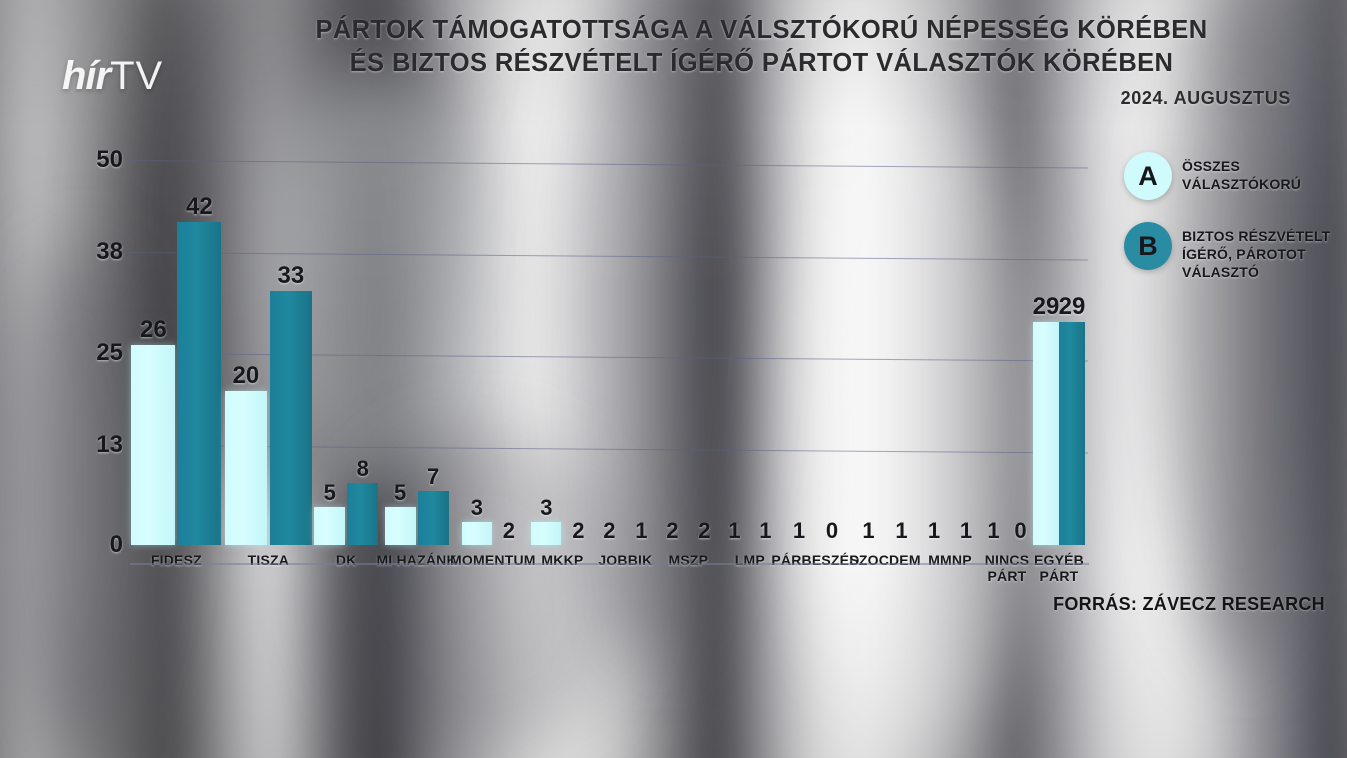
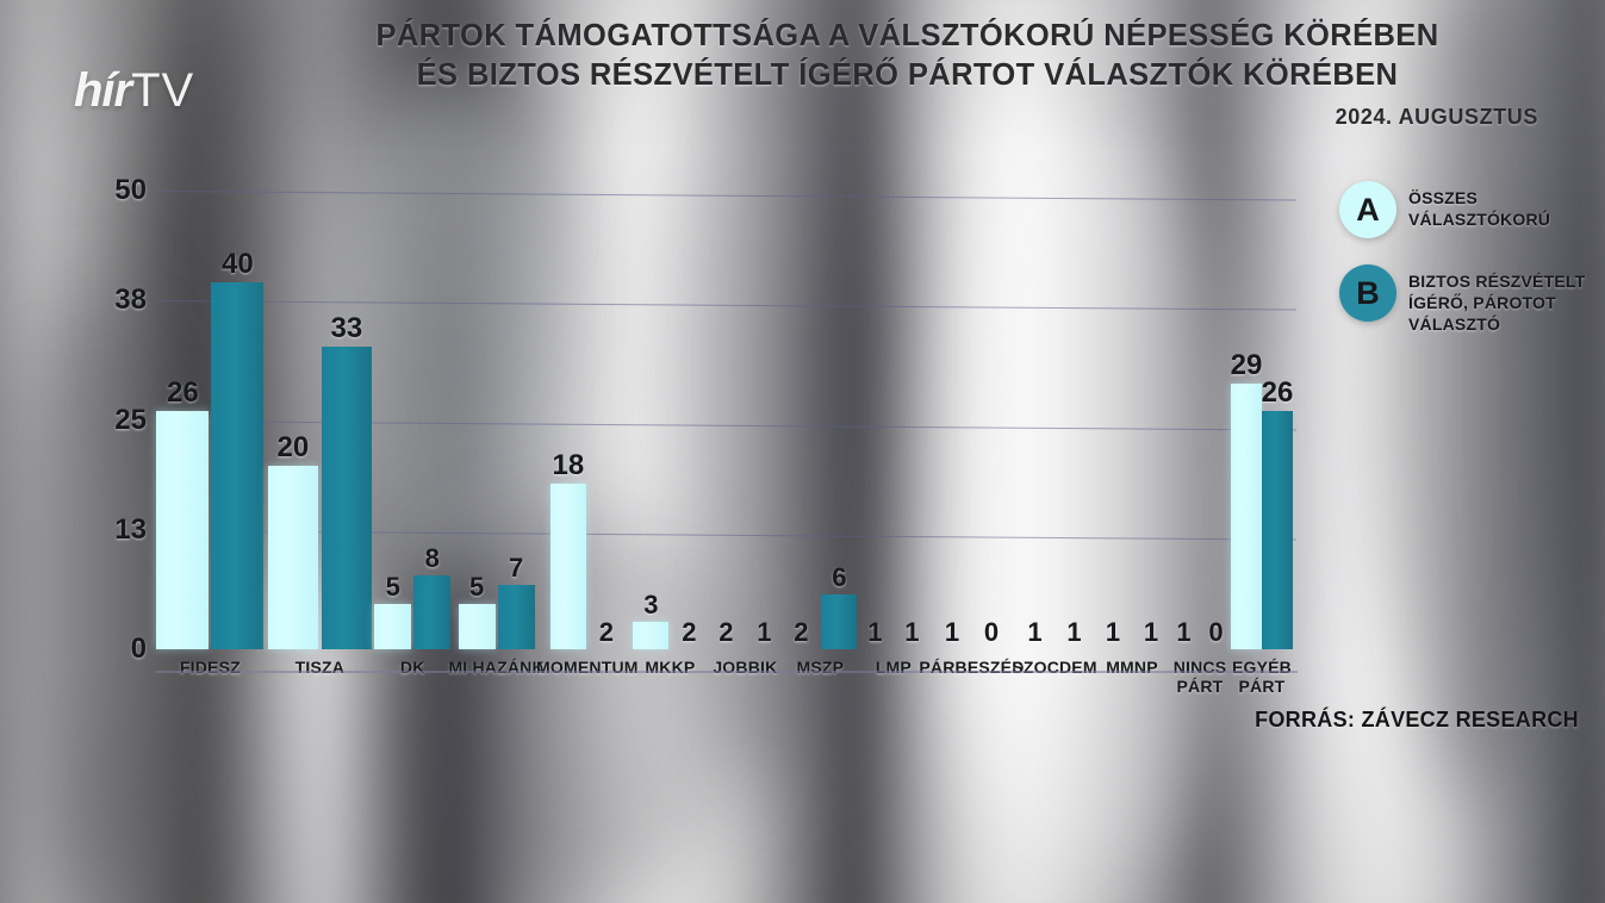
BIZTOS RÉSZVÉTELT ÍGÉRŐ, PÁROTOT VÁLASZTÓ/FIDESZ: 42 -> 40
ÖSSZES VÁLASZTÓKORÚ/MOMENTUM: 3 -> 18
BIZTOS RÉSZVÉTELT ÍGÉRŐ, PÁROTOT VÁLASZTÓ/MSZP: 2 -> 6
BIZTOS RÉSZVÉTELT ÍGÉRŐ, PÁROTOT VÁLASZTÓ/EGYÉB PÁRT: 29 -> 26
